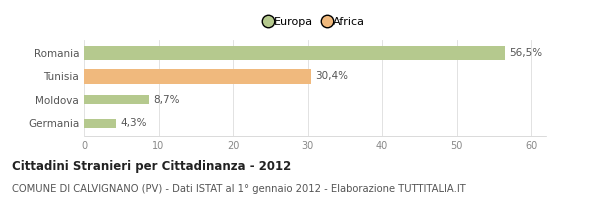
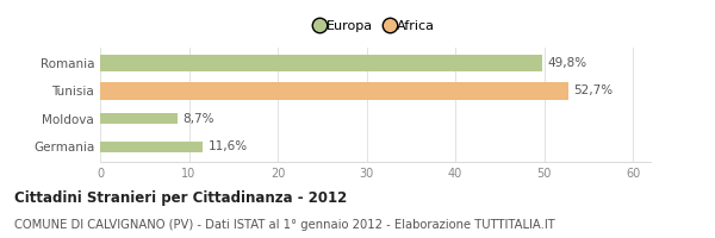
Romania: 56,5% -> 49,8%
Tunisia: 30,4% -> 52,7%
Germania: 4,3% -> 11,6%
